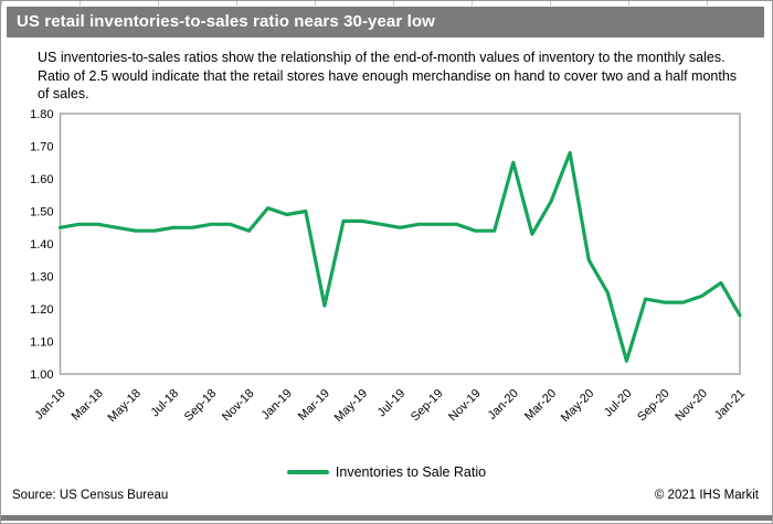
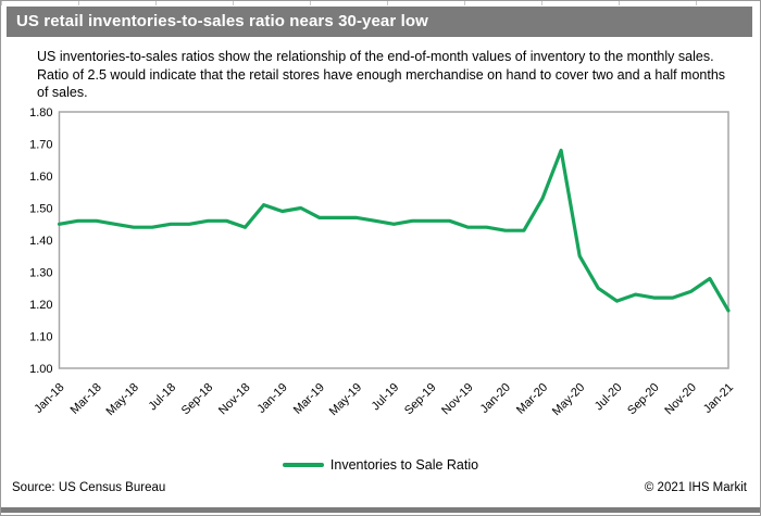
Mar-19: 1.21 -> 1.47
Jan-20: 1.65 -> 1.43
Jul-20: 1.04 -> 1.21
